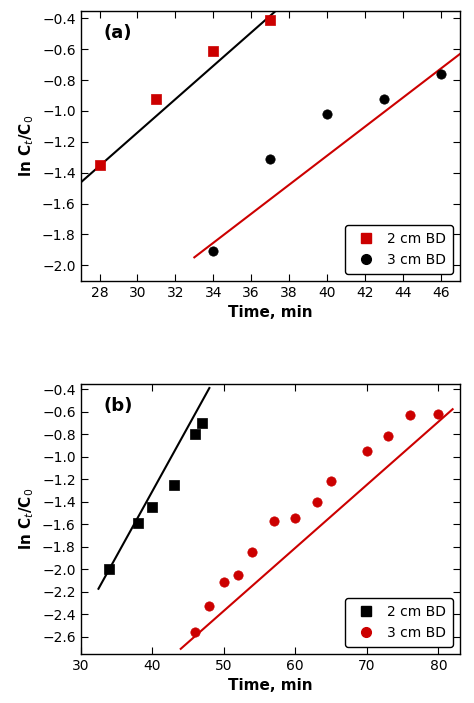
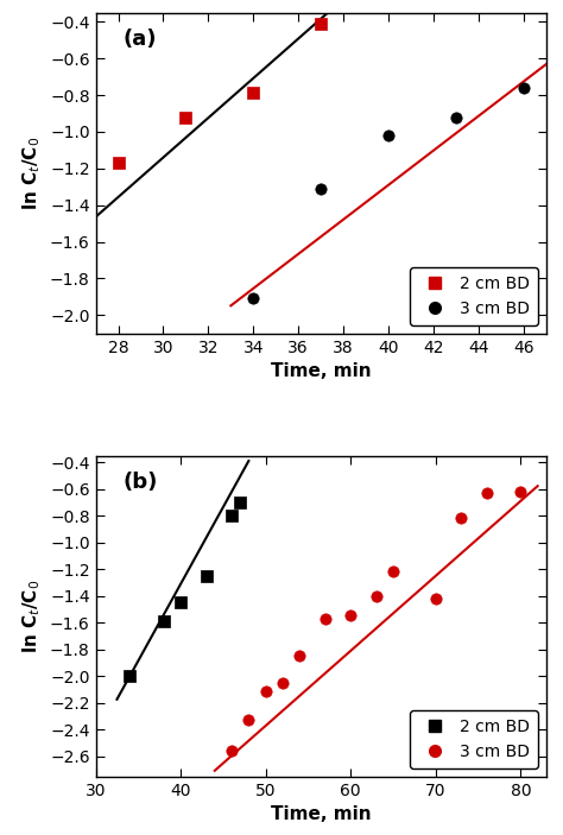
2 cm BD/28: -1.35 -> -1.17
2 cm BD/34: -0.61 -> -0.79
3 cm BD/70: -0.95 -> -1.42
